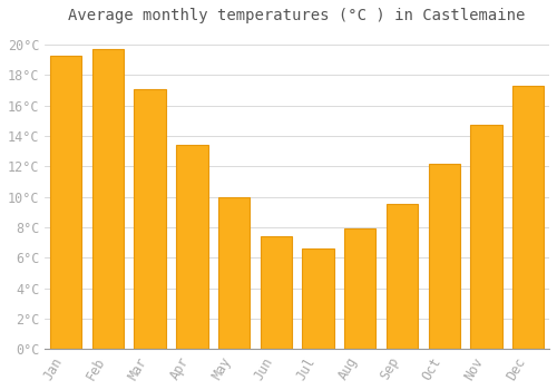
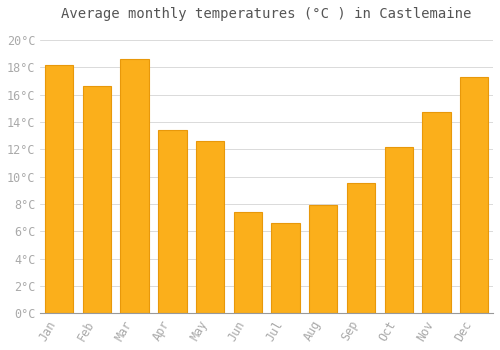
Jan: 19.3°C -> 18.2°C
Feb: 19.7°C -> 16.6°C
Mar: 17.1°C -> 18.6°C
May: 10.0°C -> 12.6°C
